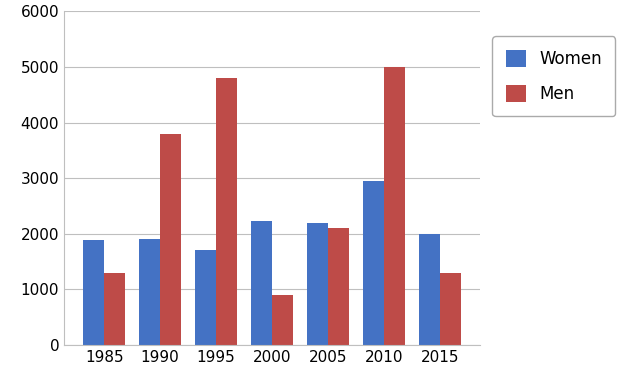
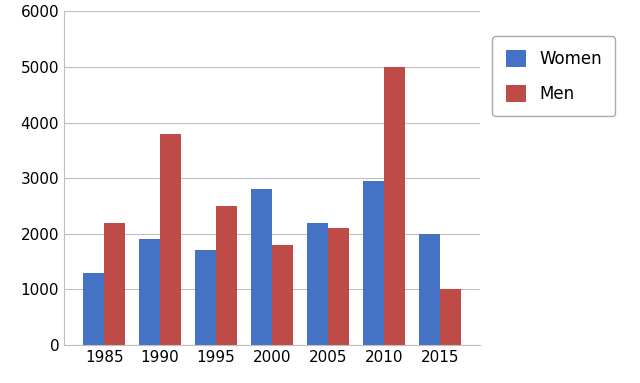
Women/1985: 1880 -> 1300
Men/1985: 1300 -> 2200
Men/1995: 4800 -> 2500
Women/2000: 2220 -> 2800
Men/2000: 900 -> 1800
Men/2015: 1300 -> 1000
